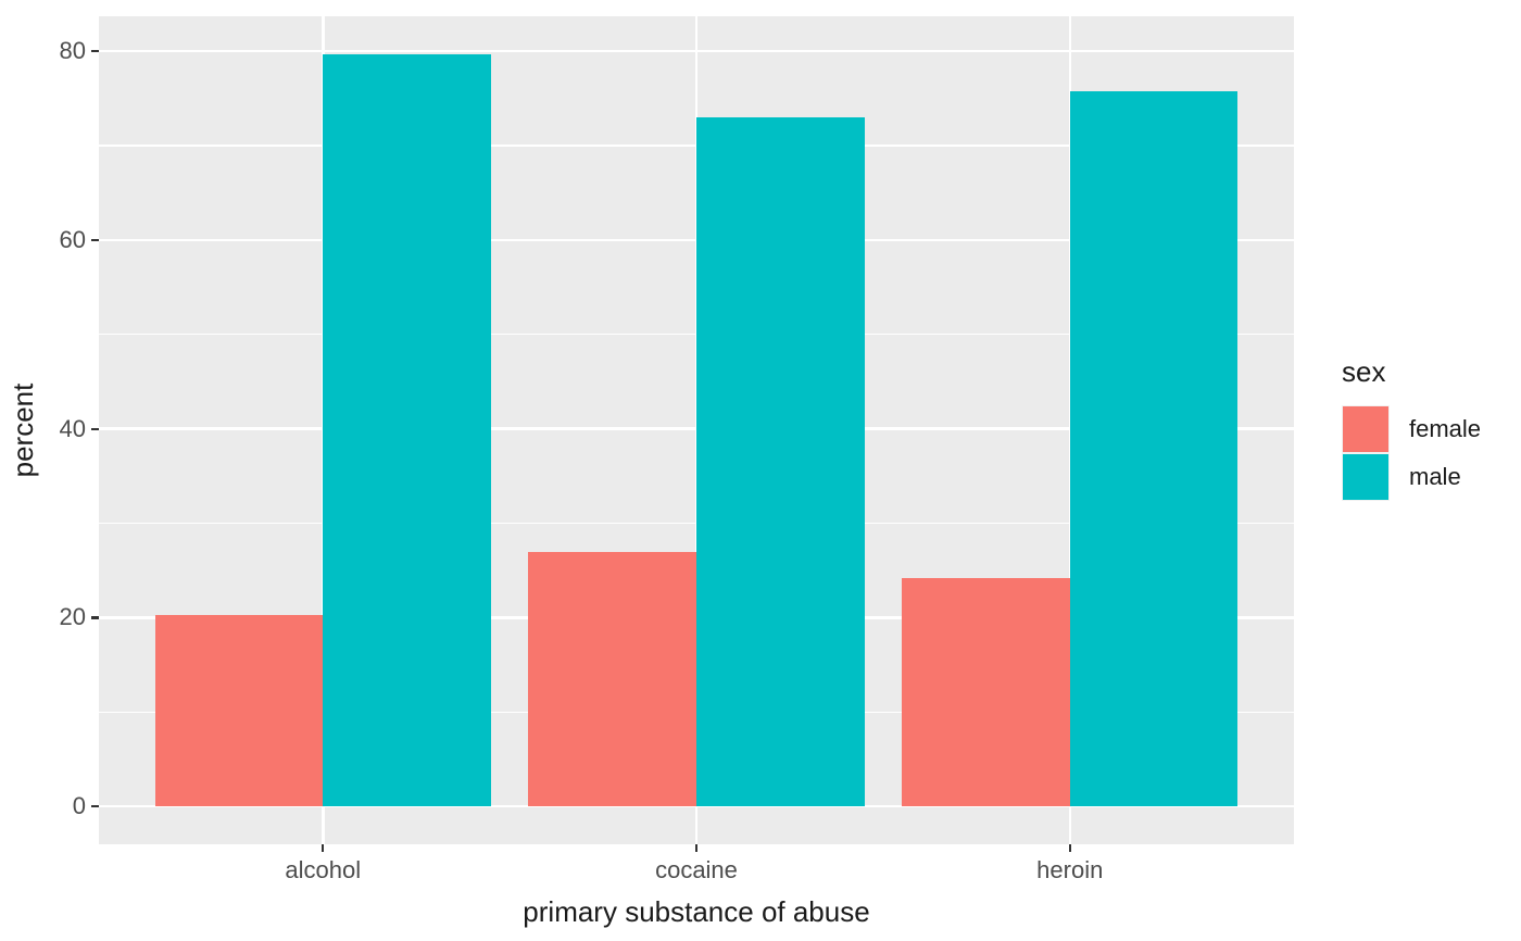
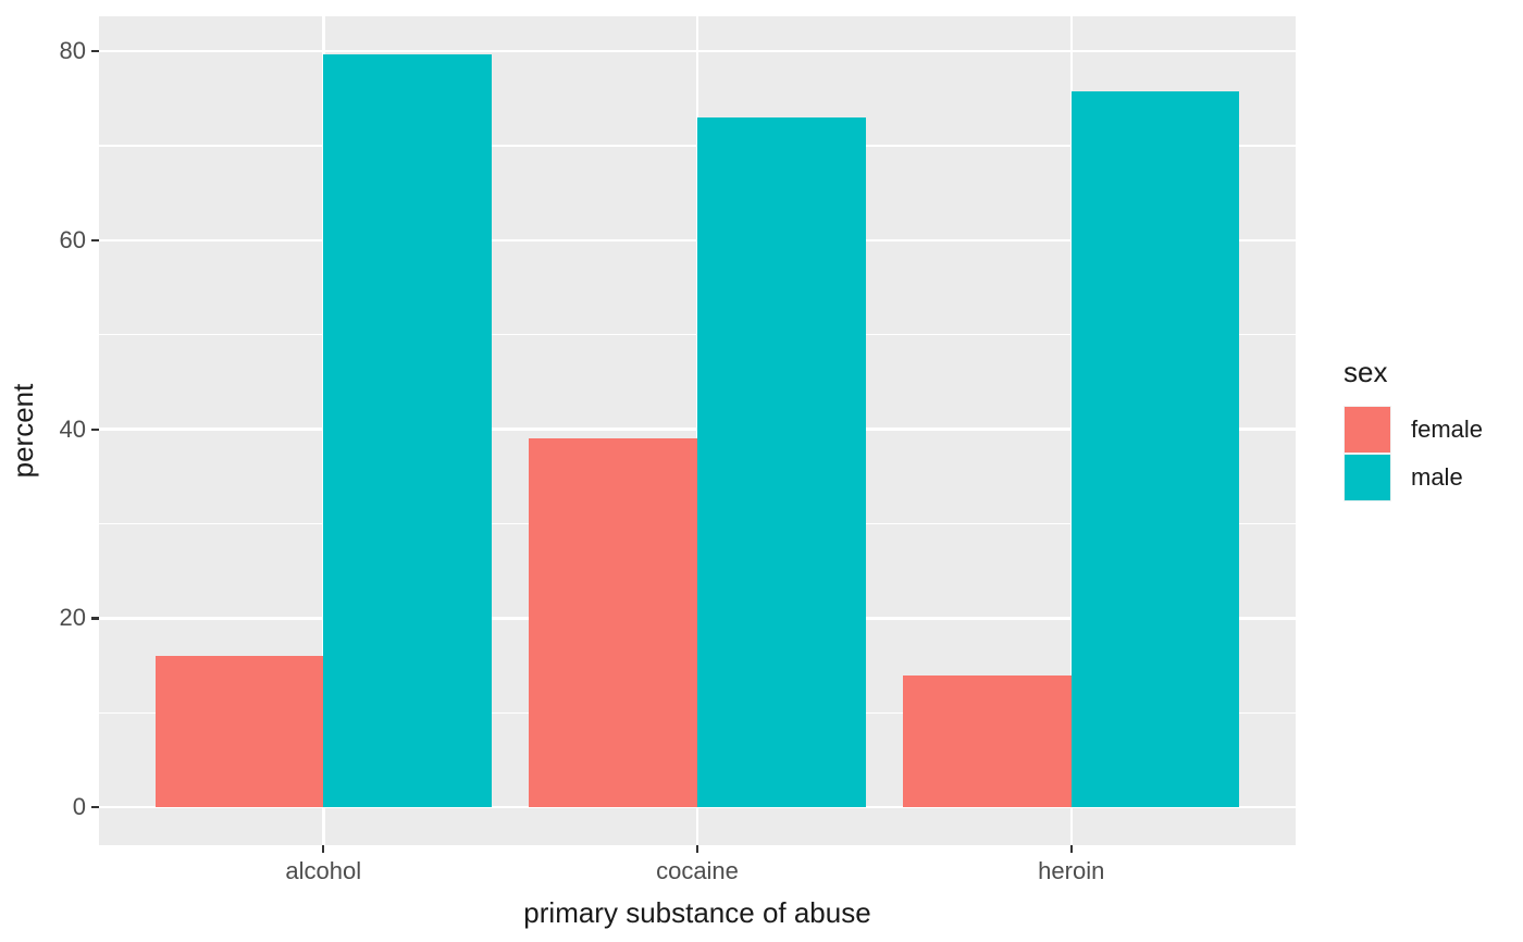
female/alcohol: 20 -> 16
female/cocaine: 27 -> 39
female/heroin: 24 -> 14
